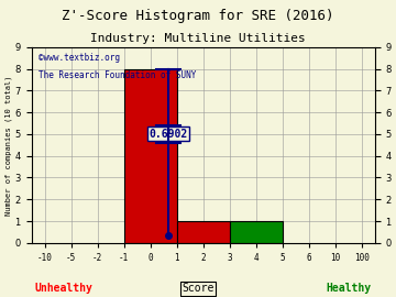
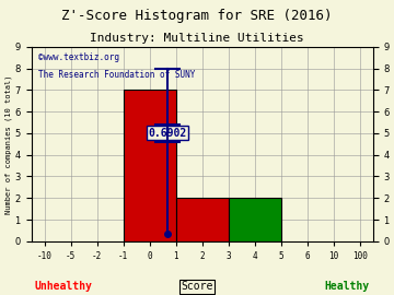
0: 8 -> 7
2: 1 -> 2
4: 1 -> 2
